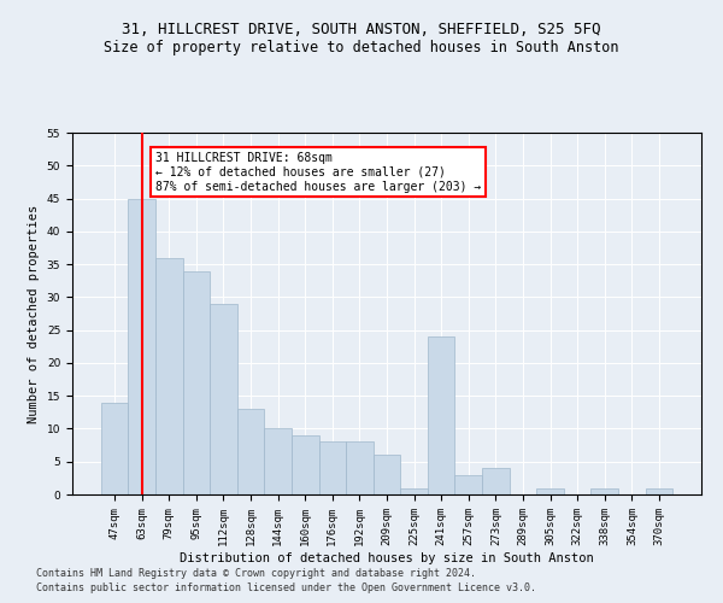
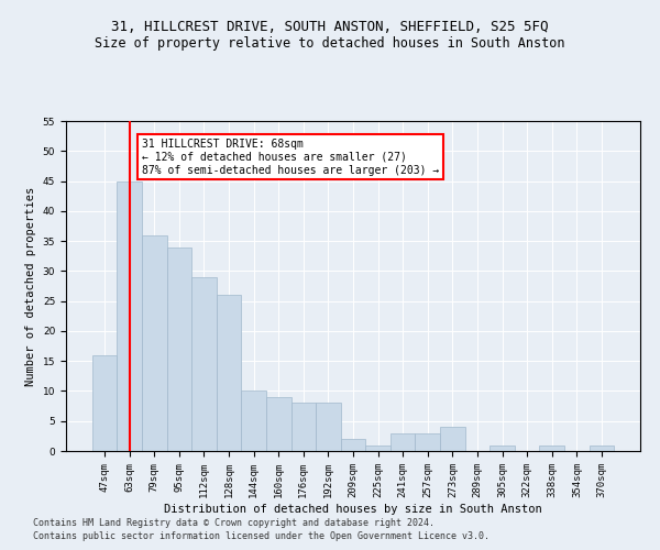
47sqm: 14 -> 16
128sqm: 13 -> 26
209sqm: 6 -> 2
241sqm: 24 -> 3
